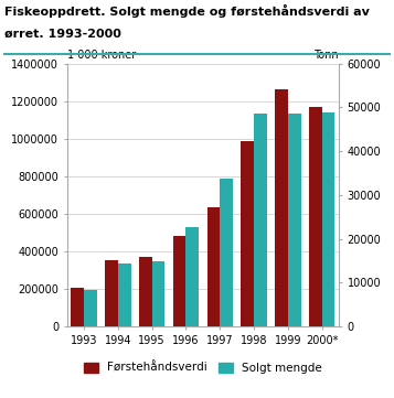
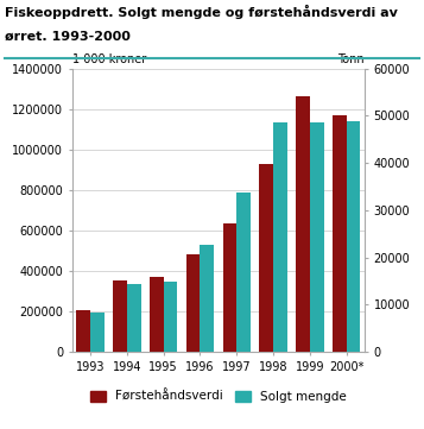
Førstehåndsverdi/1998: 990000 -> 930000
